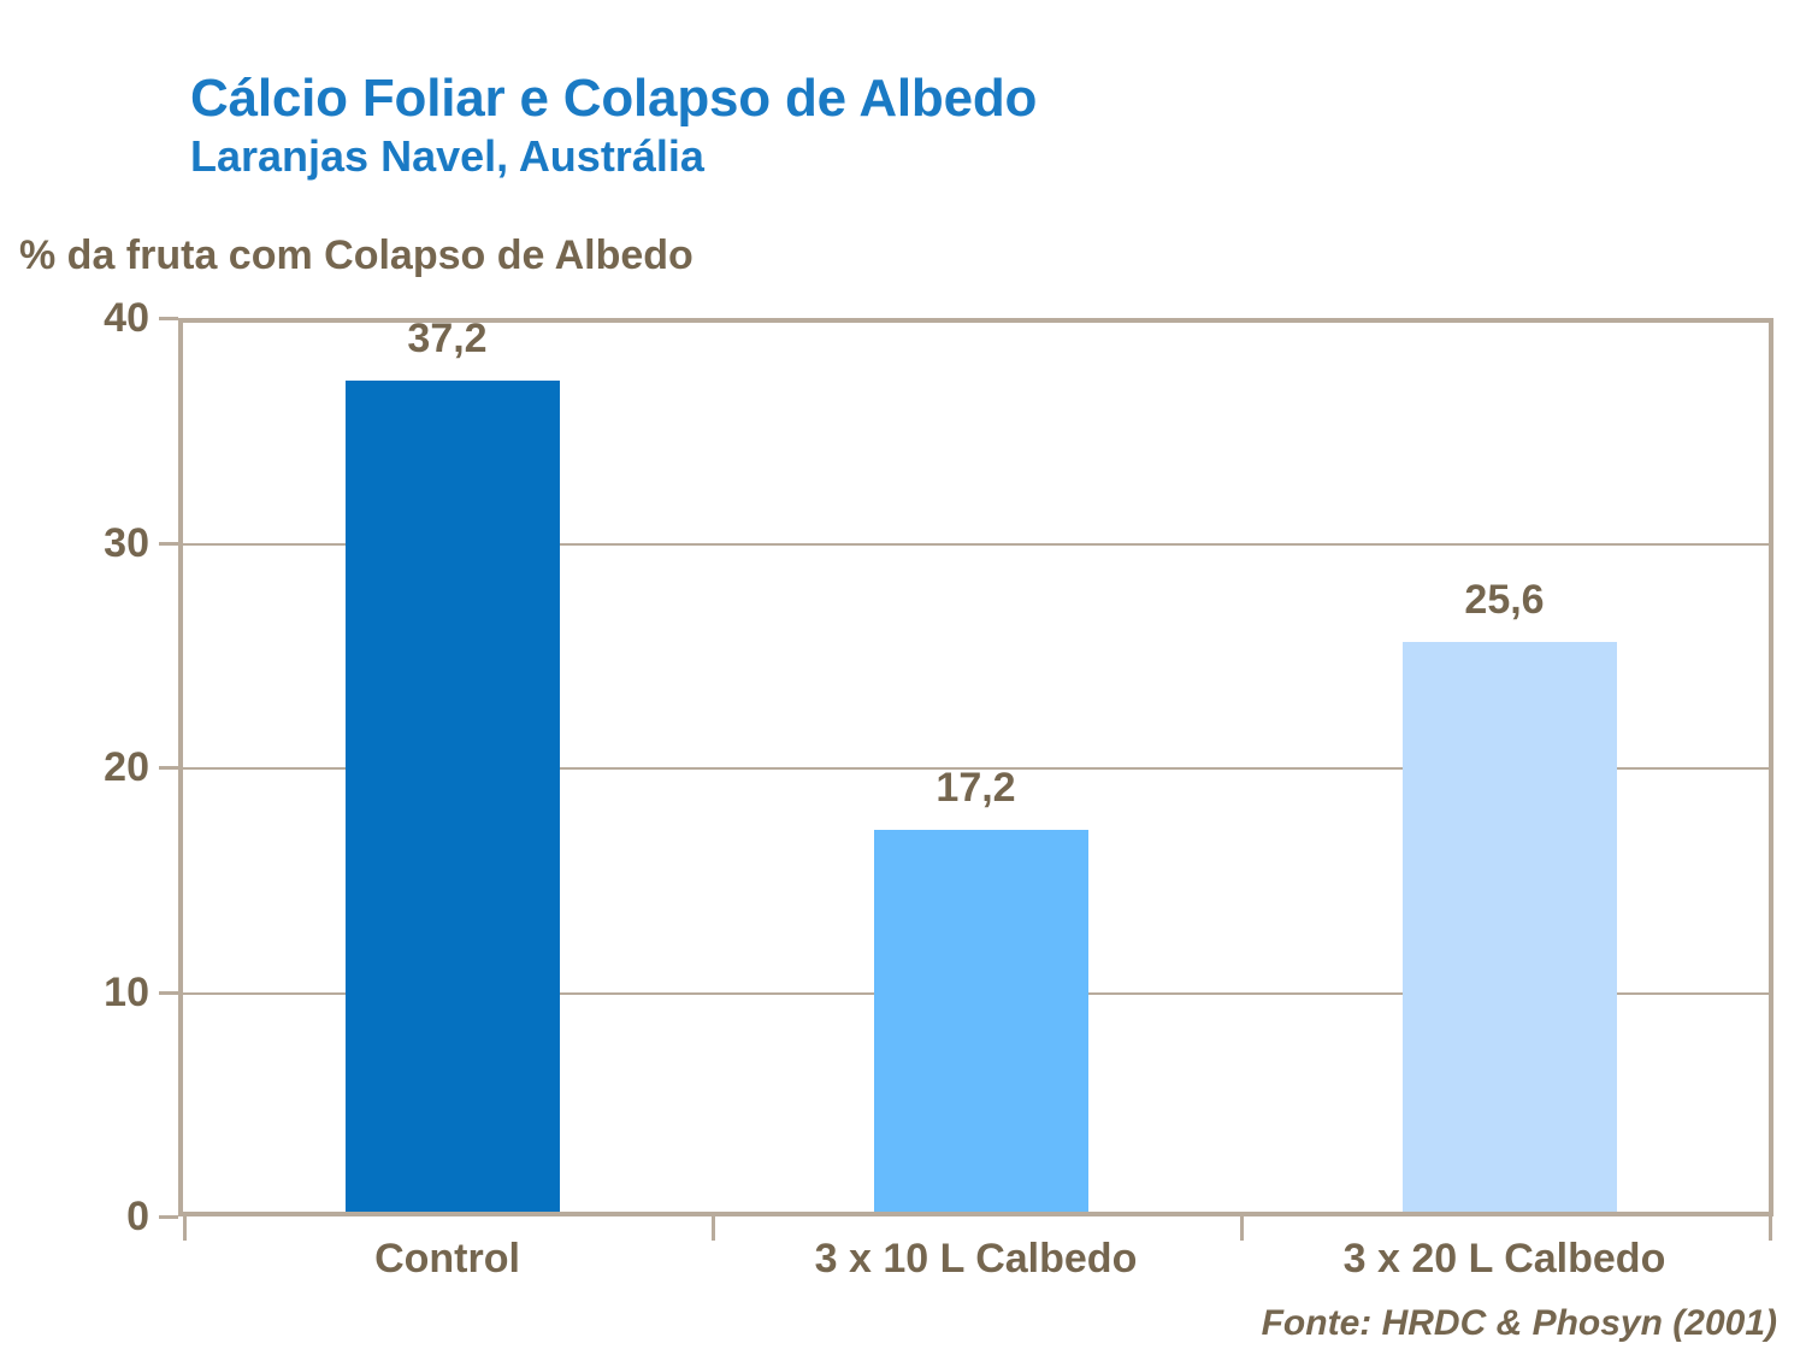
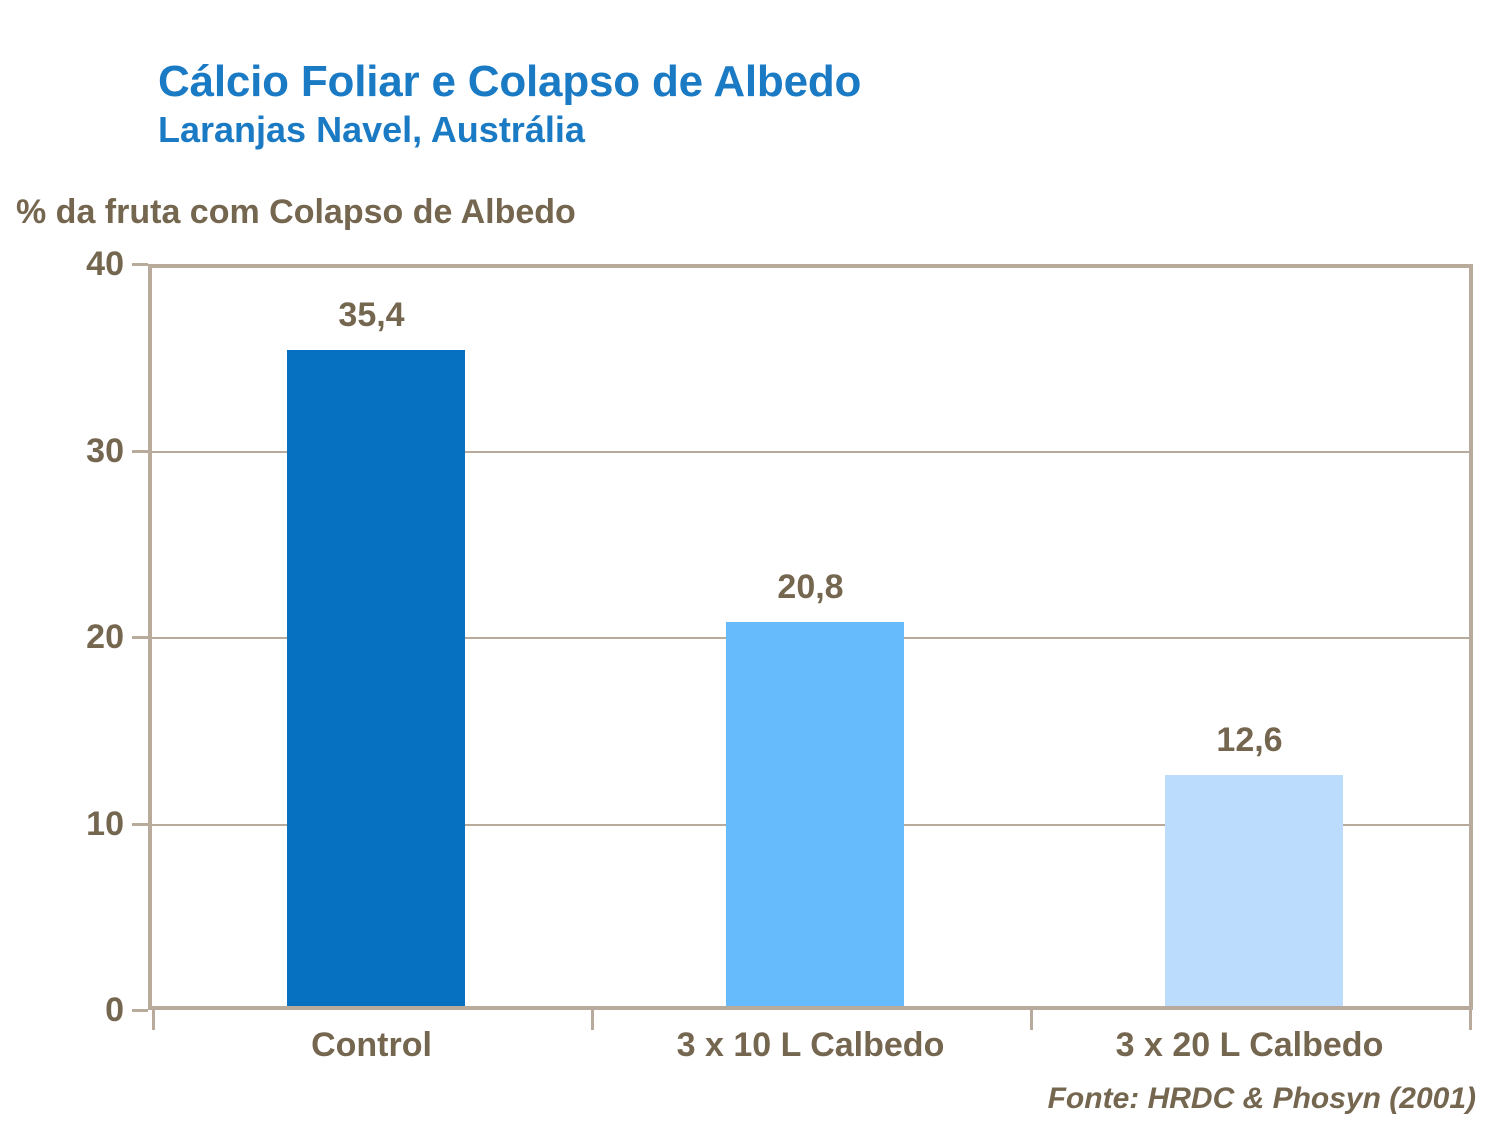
Control: 37,2 -> 35,4
3 x 10 L Calbedo: 17,2 -> 20,8
3 x 20 L Calbedo: 25,6 -> 12,6
